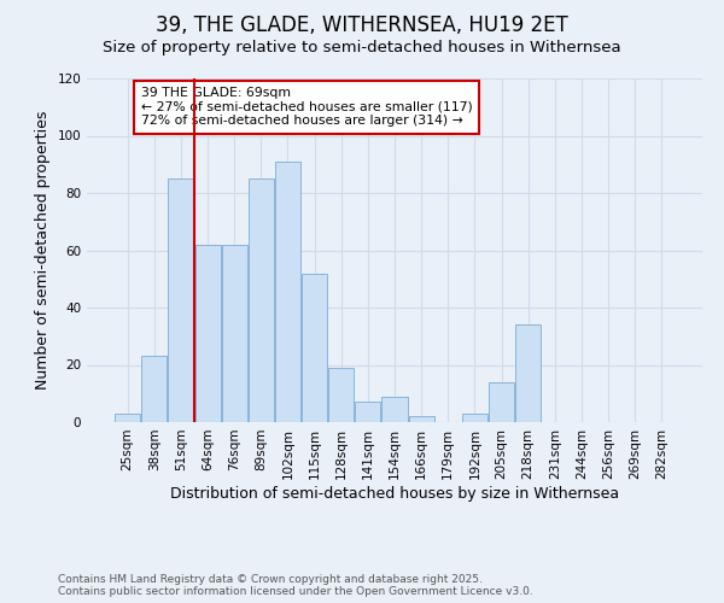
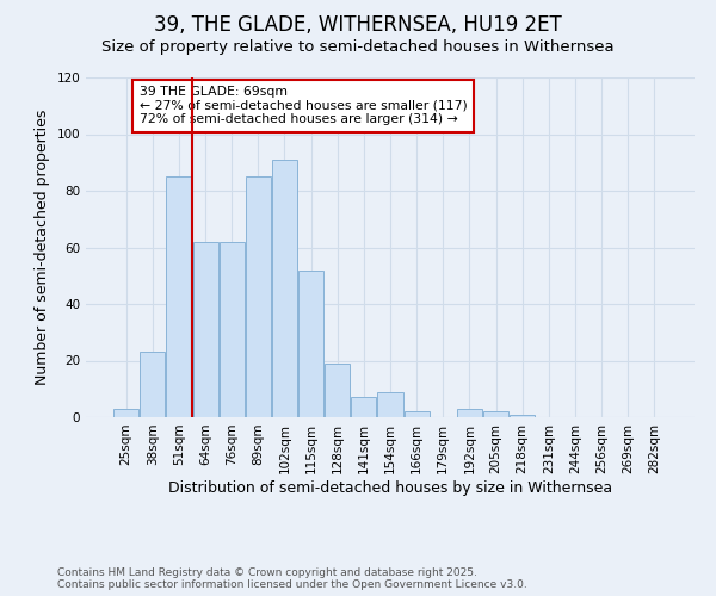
205sqm: 14 -> 2
218sqm: 34 -> 1
